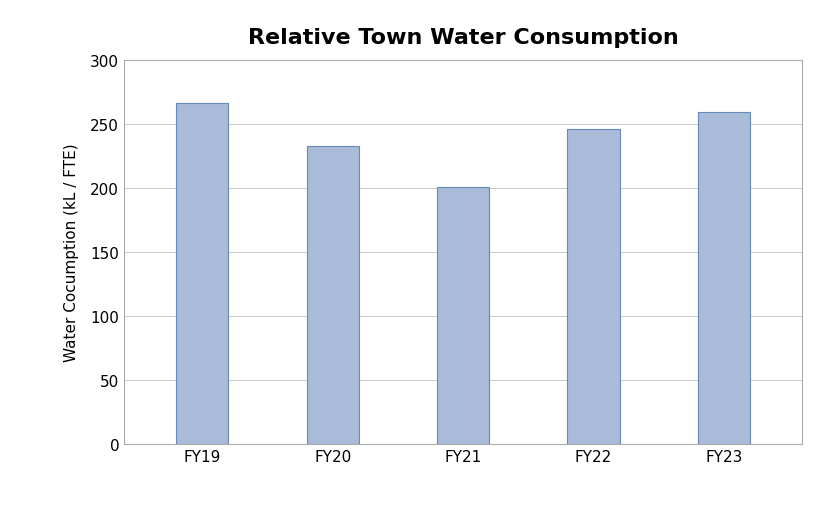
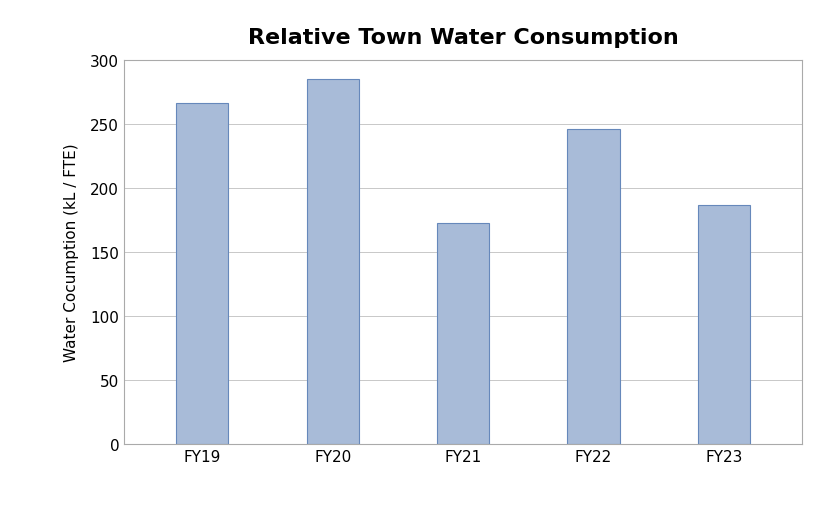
FY20: 233 -> 285
FY21: 201 -> 173
FY23: 259 -> 187
